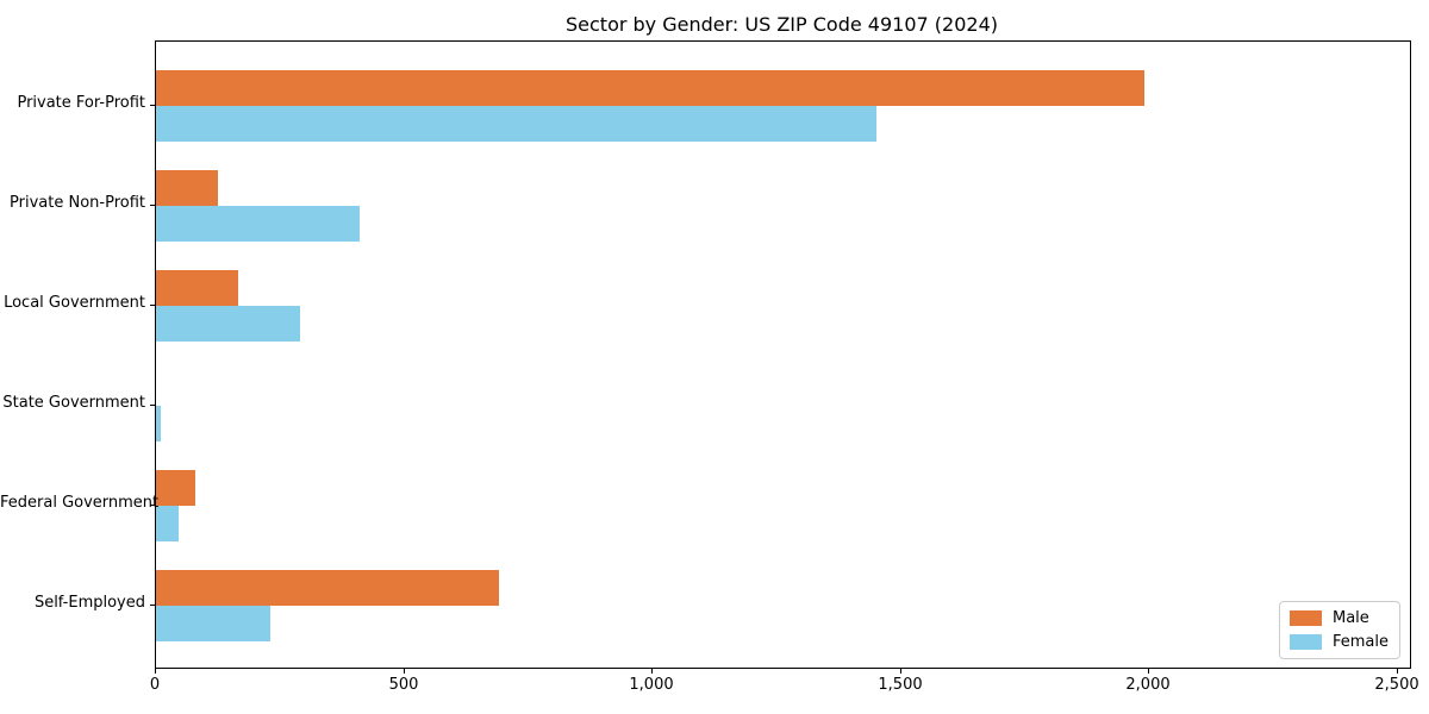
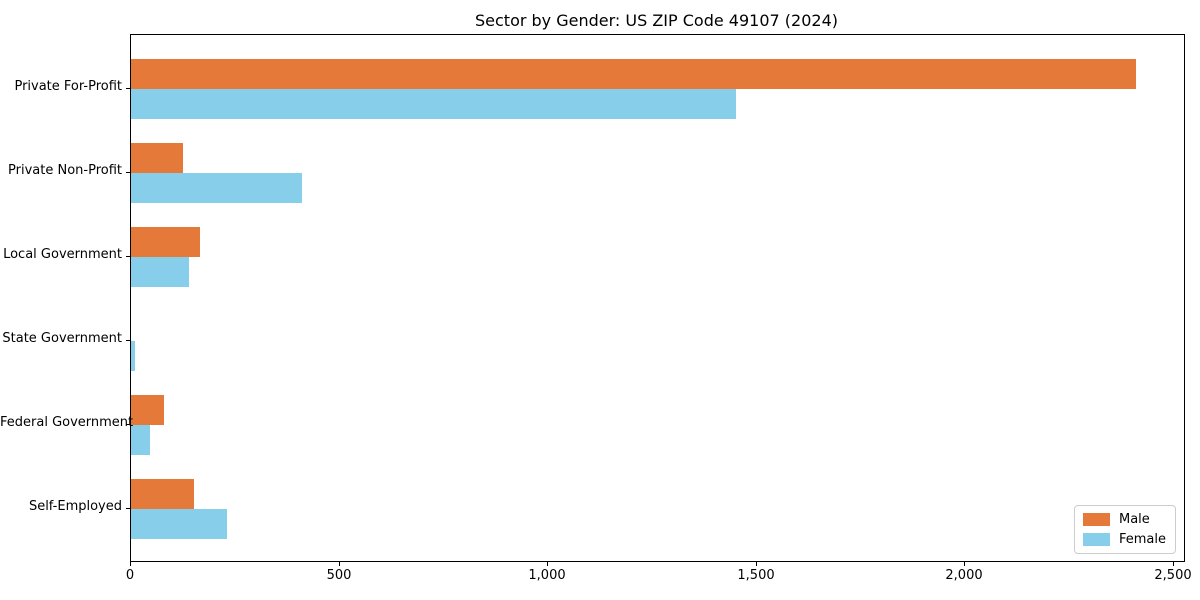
Male/Private For-Profit: 1990 -> 2410
Female/Local Government: 290 -> 140
Male/Self-Employed: 690 -> 150
